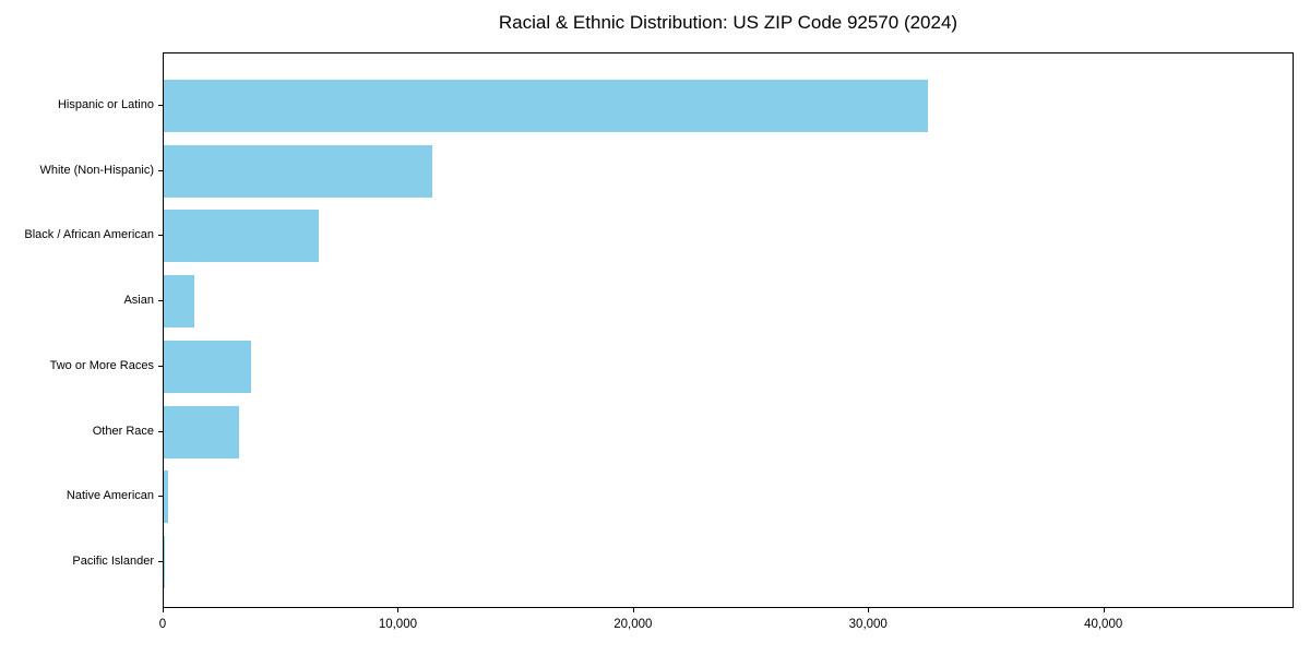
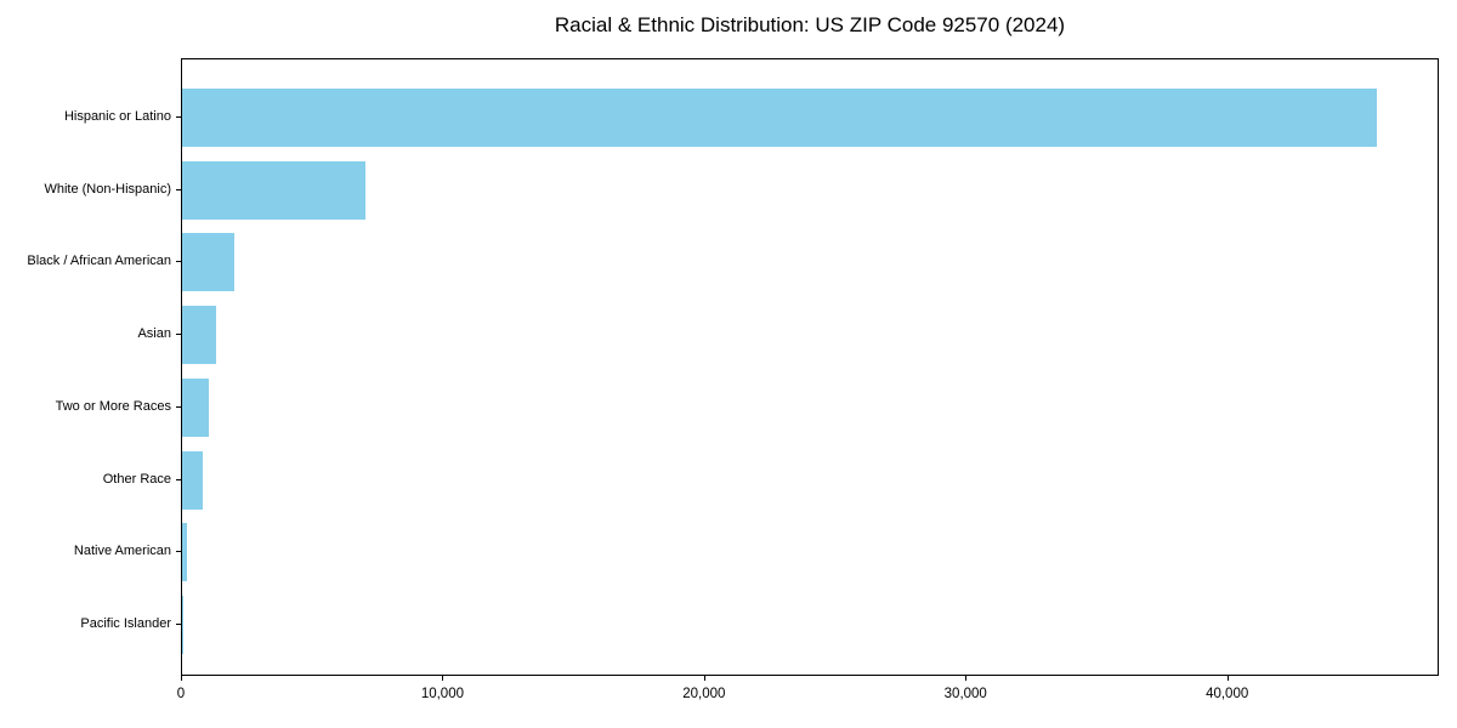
Hispanic or Latino: 32500 -> 45700
White (Non-Hispanic): 11400 -> 7000
Black / African American: 6600 -> 2000
Two or More Races: 3700 -> 1000
Other Race: 3200 -> 800
